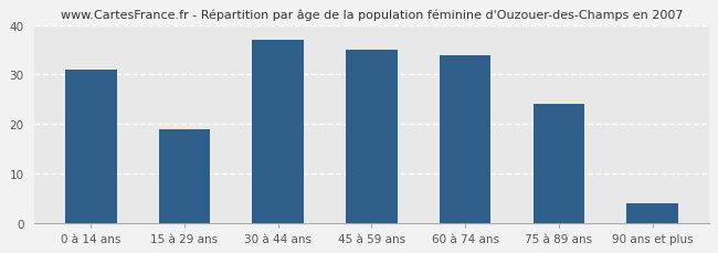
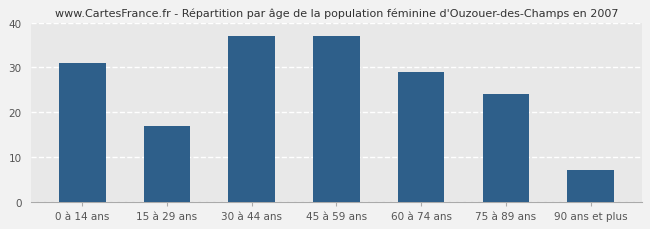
15 à 29 ans: 19 -> 17
45 à 59 ans: 35 -> 37
60 à 74 ans: 34 -> 29
90 ans et plus: 4 -> 7
